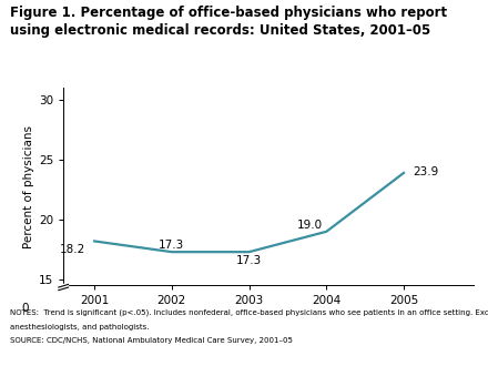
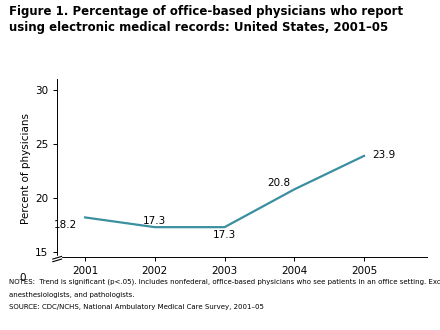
2004: 19.0 -> 20.8
